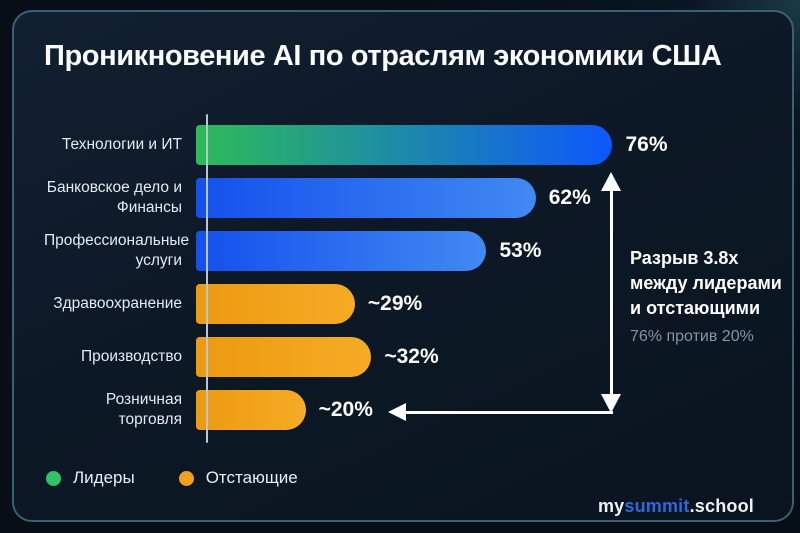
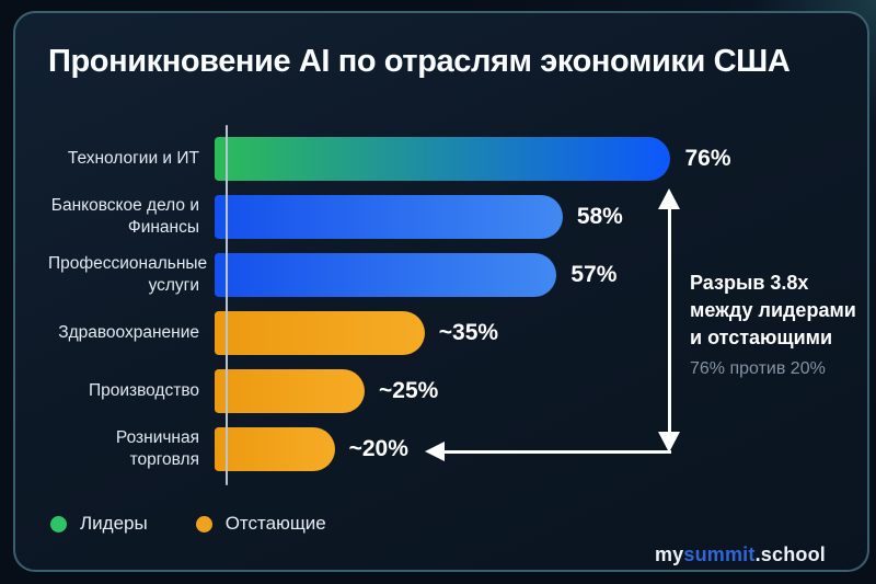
Банковское дело и Финансы: 62% -> 58%
Профессиональные услуги: 53% -> 57%
Здравоохранение: 29 -> 35
Производство: 32 -> 25
